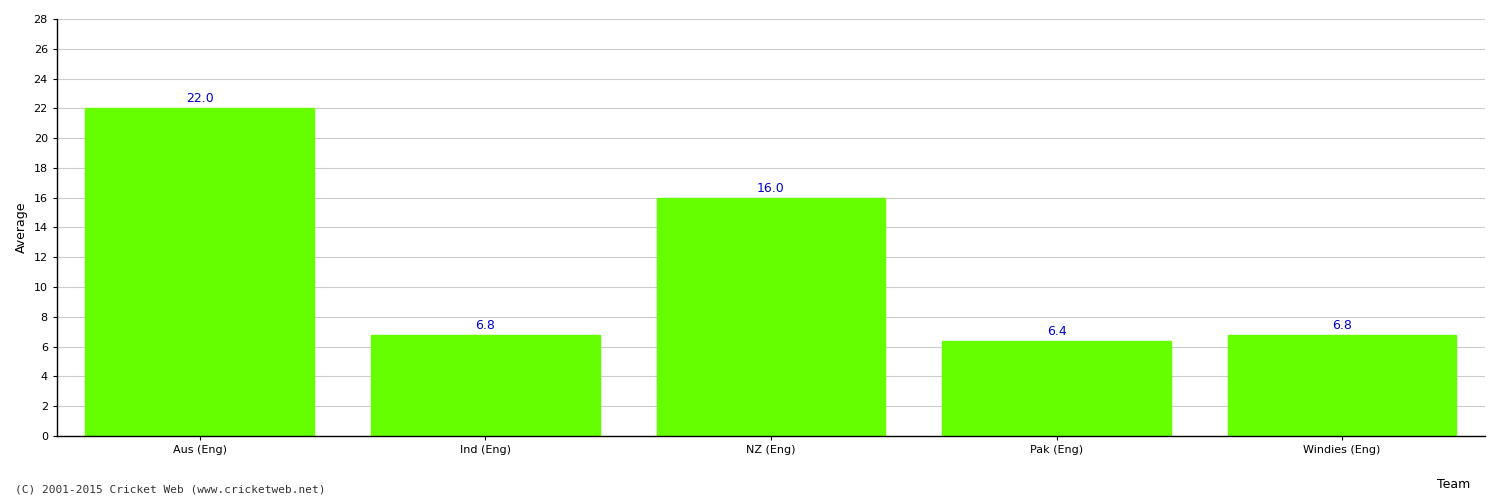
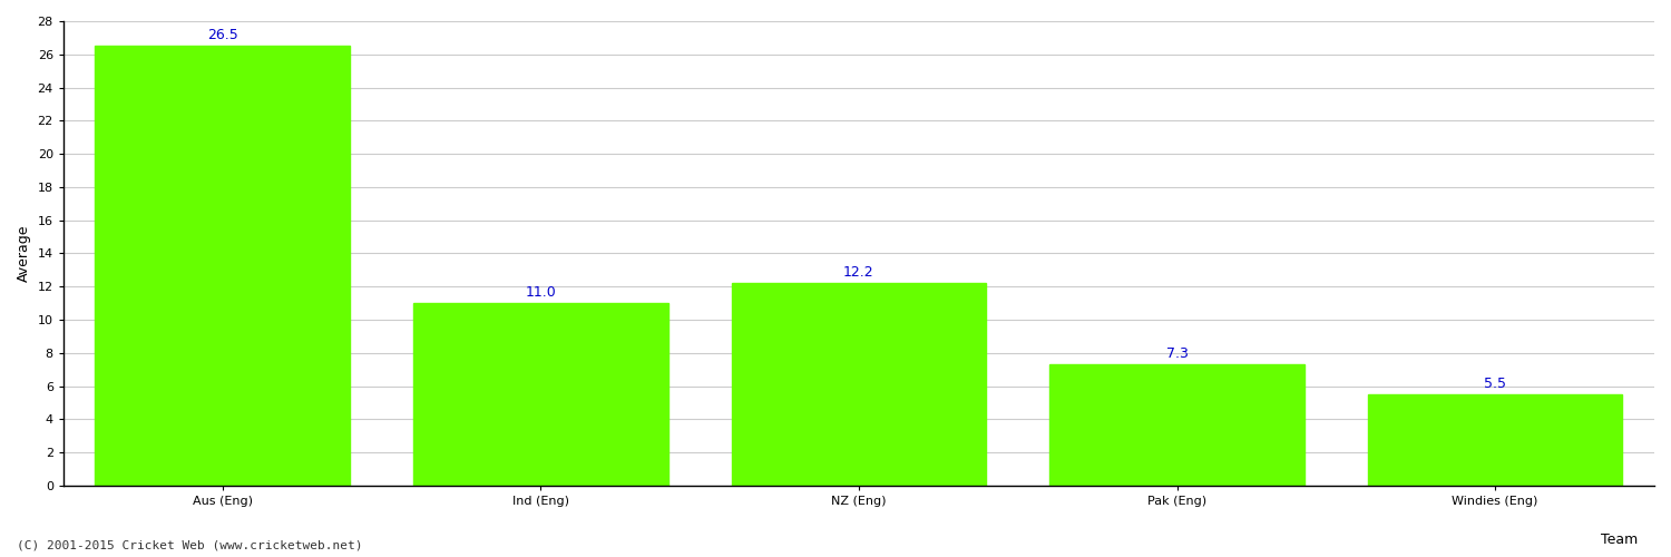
Aus (Eng): 22.0 -> 26.5
Ind (Eng): 6.8 -> 11.0
NZ (Eng): 16.0 -> 12.2
Pak (Eng): 6.4 -> 7.3
Windies (Eng): 6.8 -> 5.5
